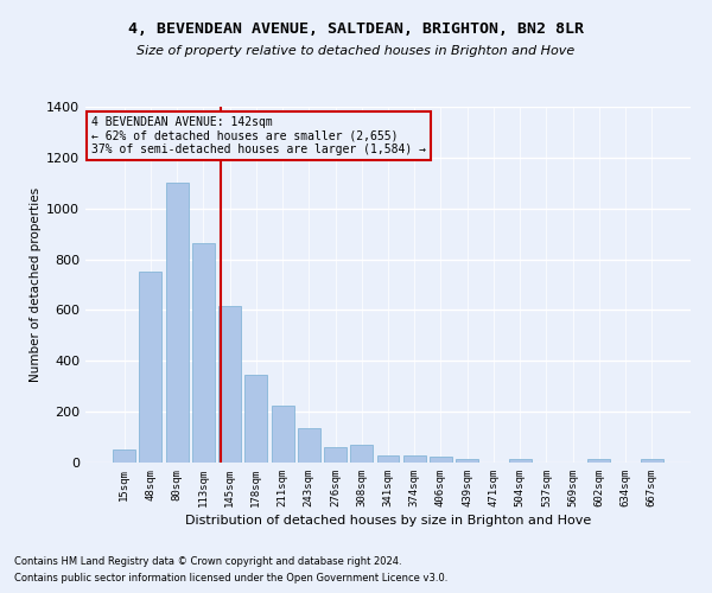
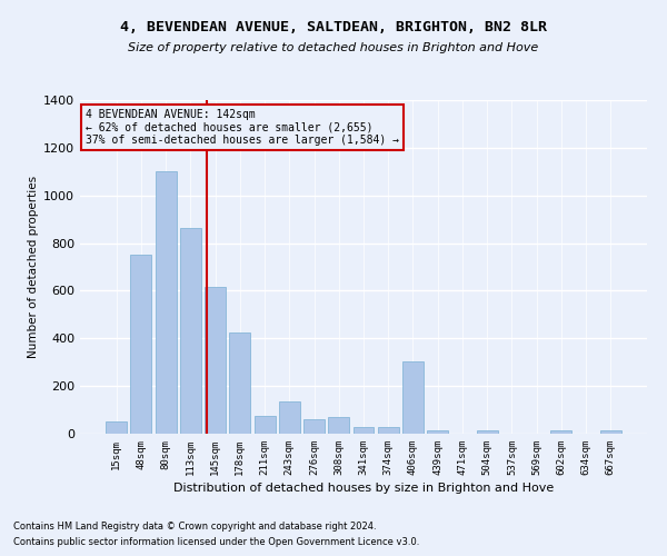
178sqm: 345 -> 425
211sqm: 225 -> 75
406sqm: 22 -> 305
